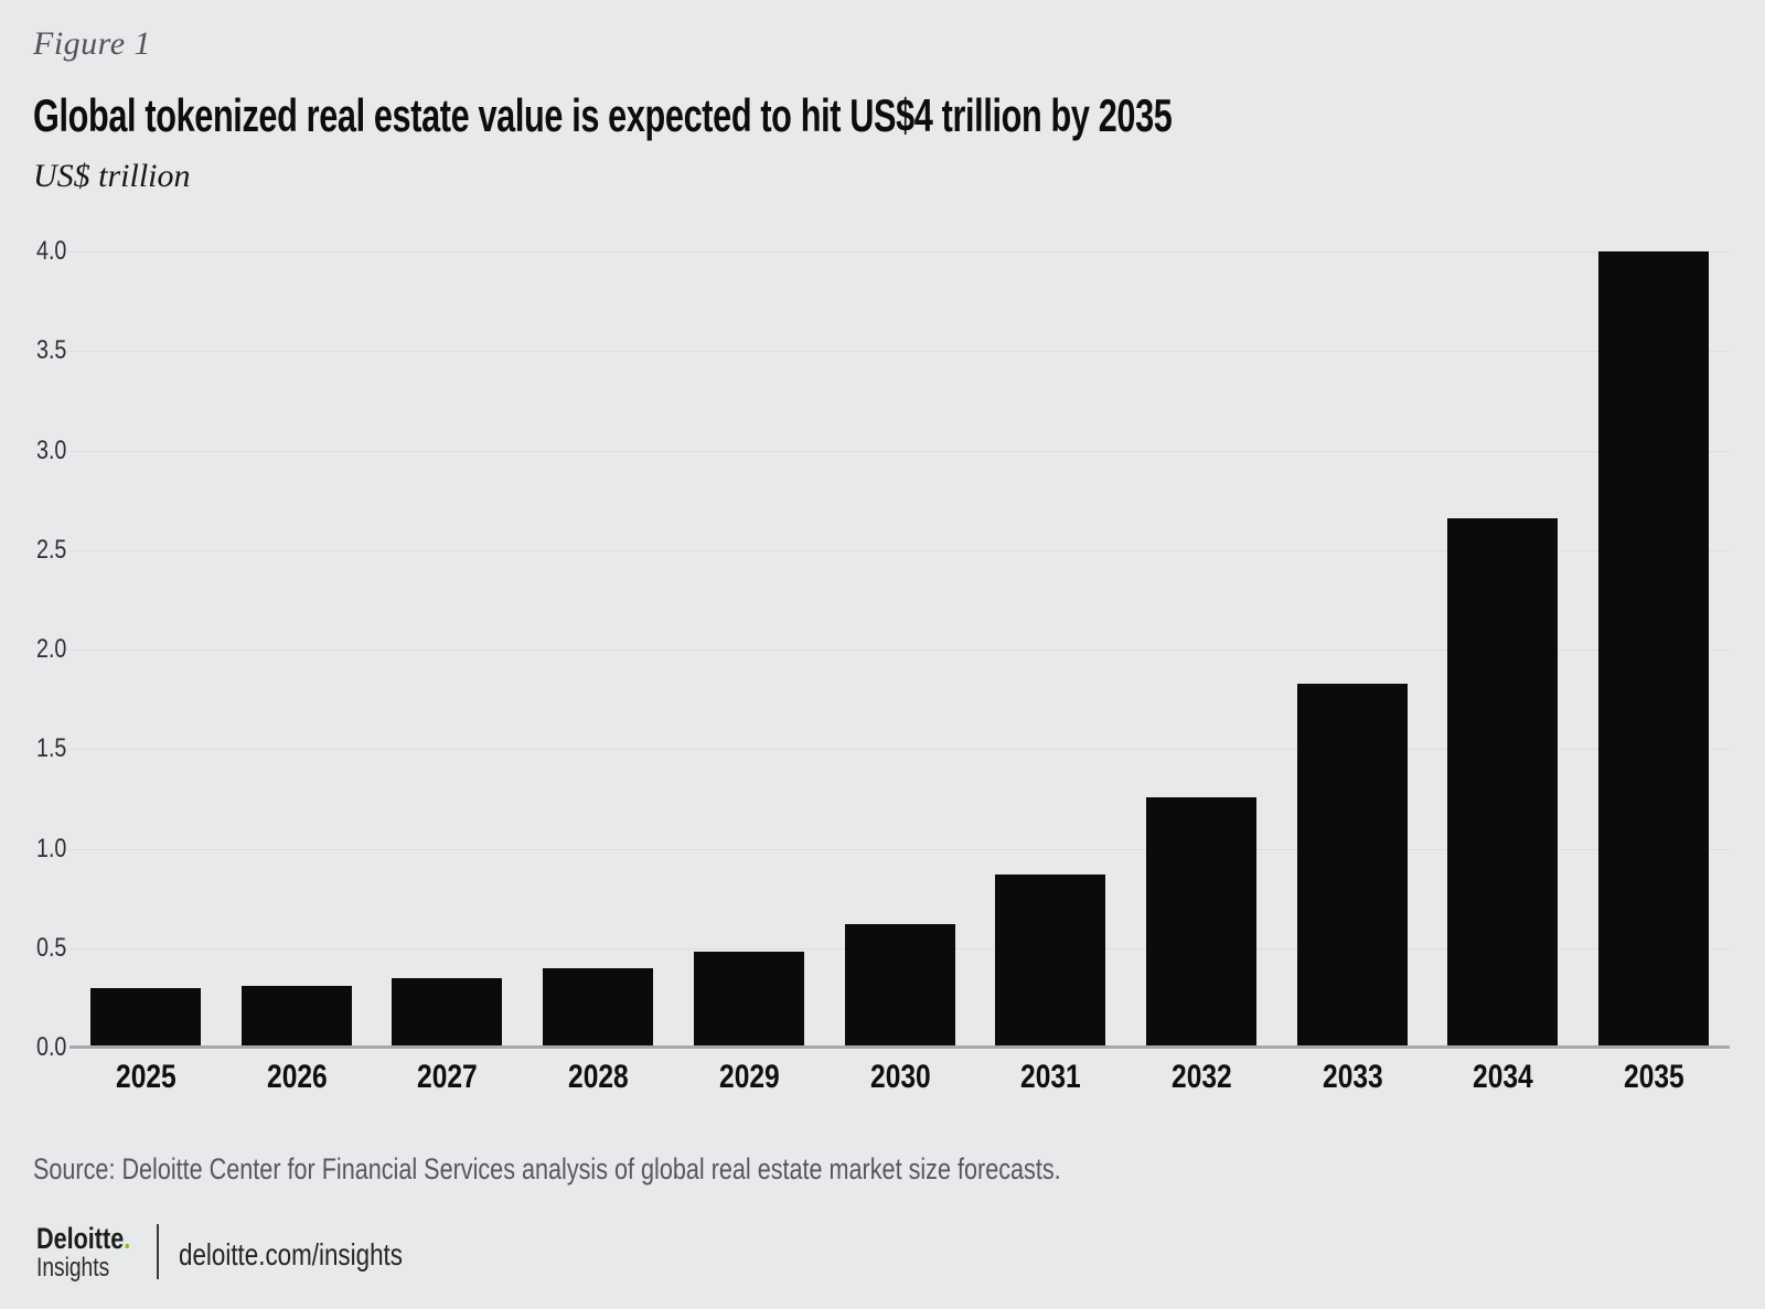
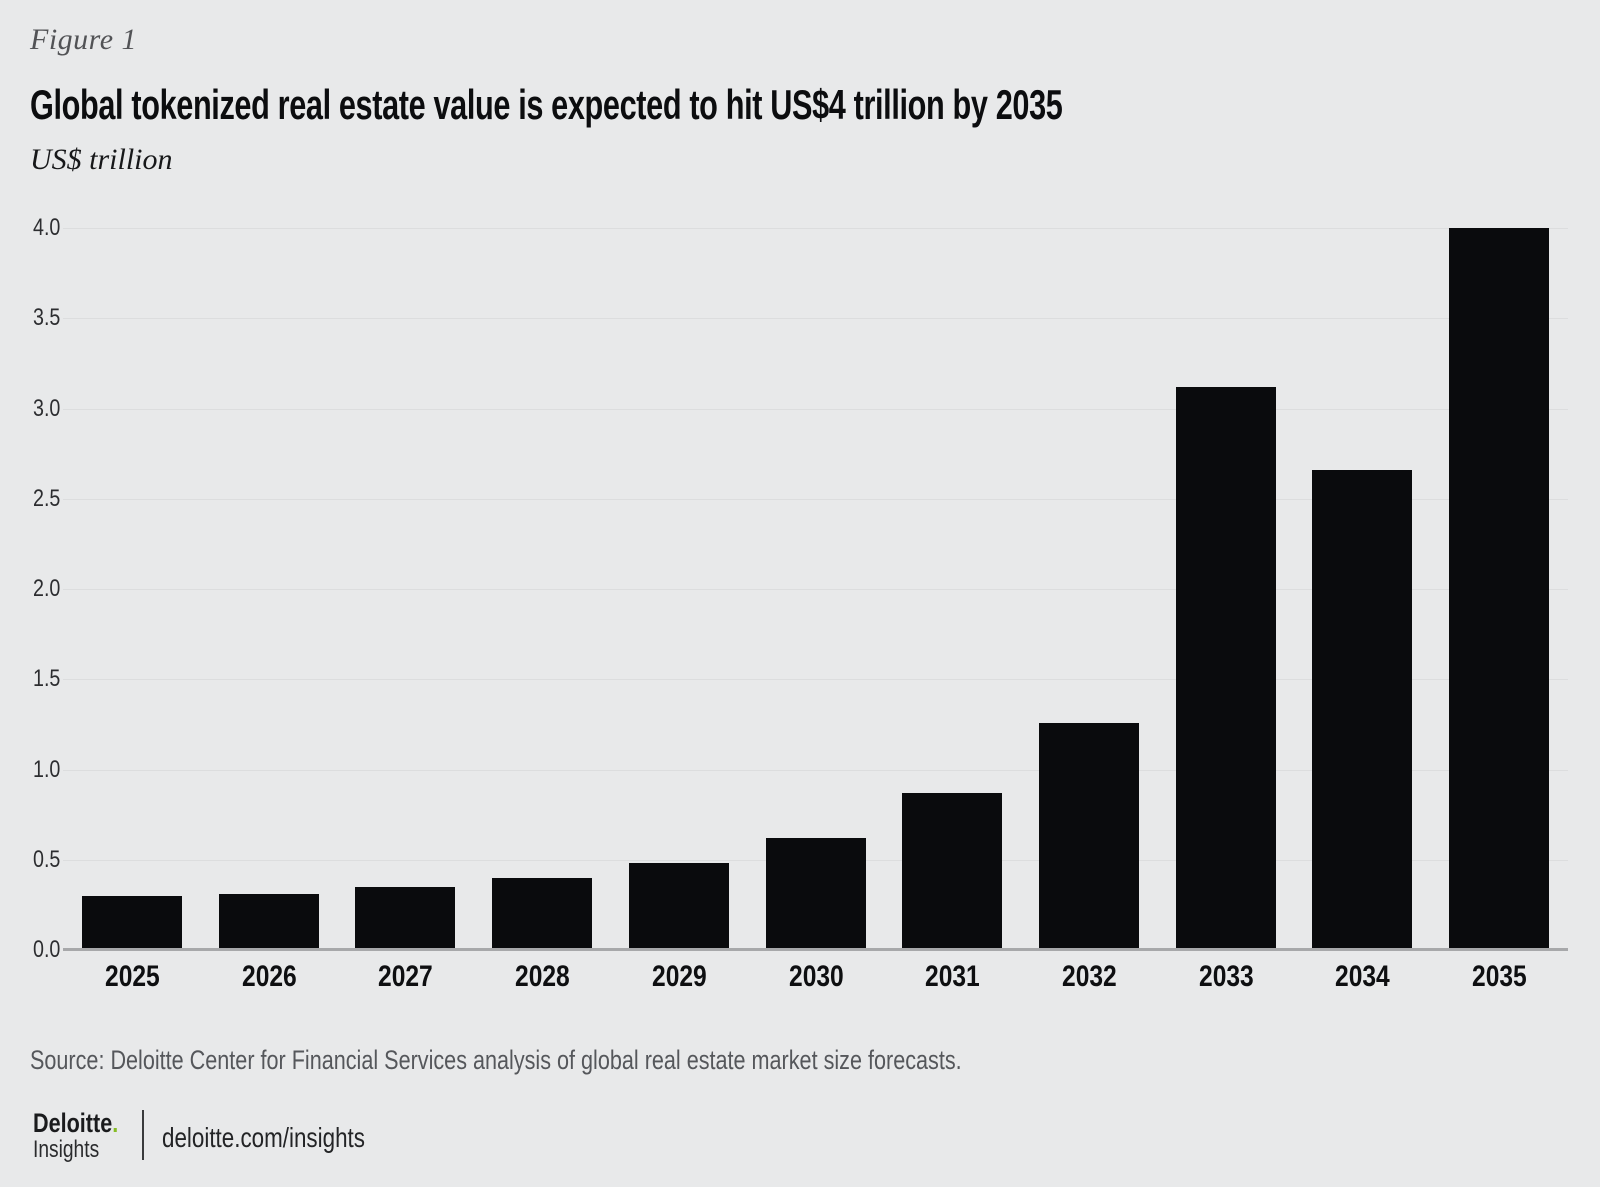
2033: 1.83 -> 3.12
